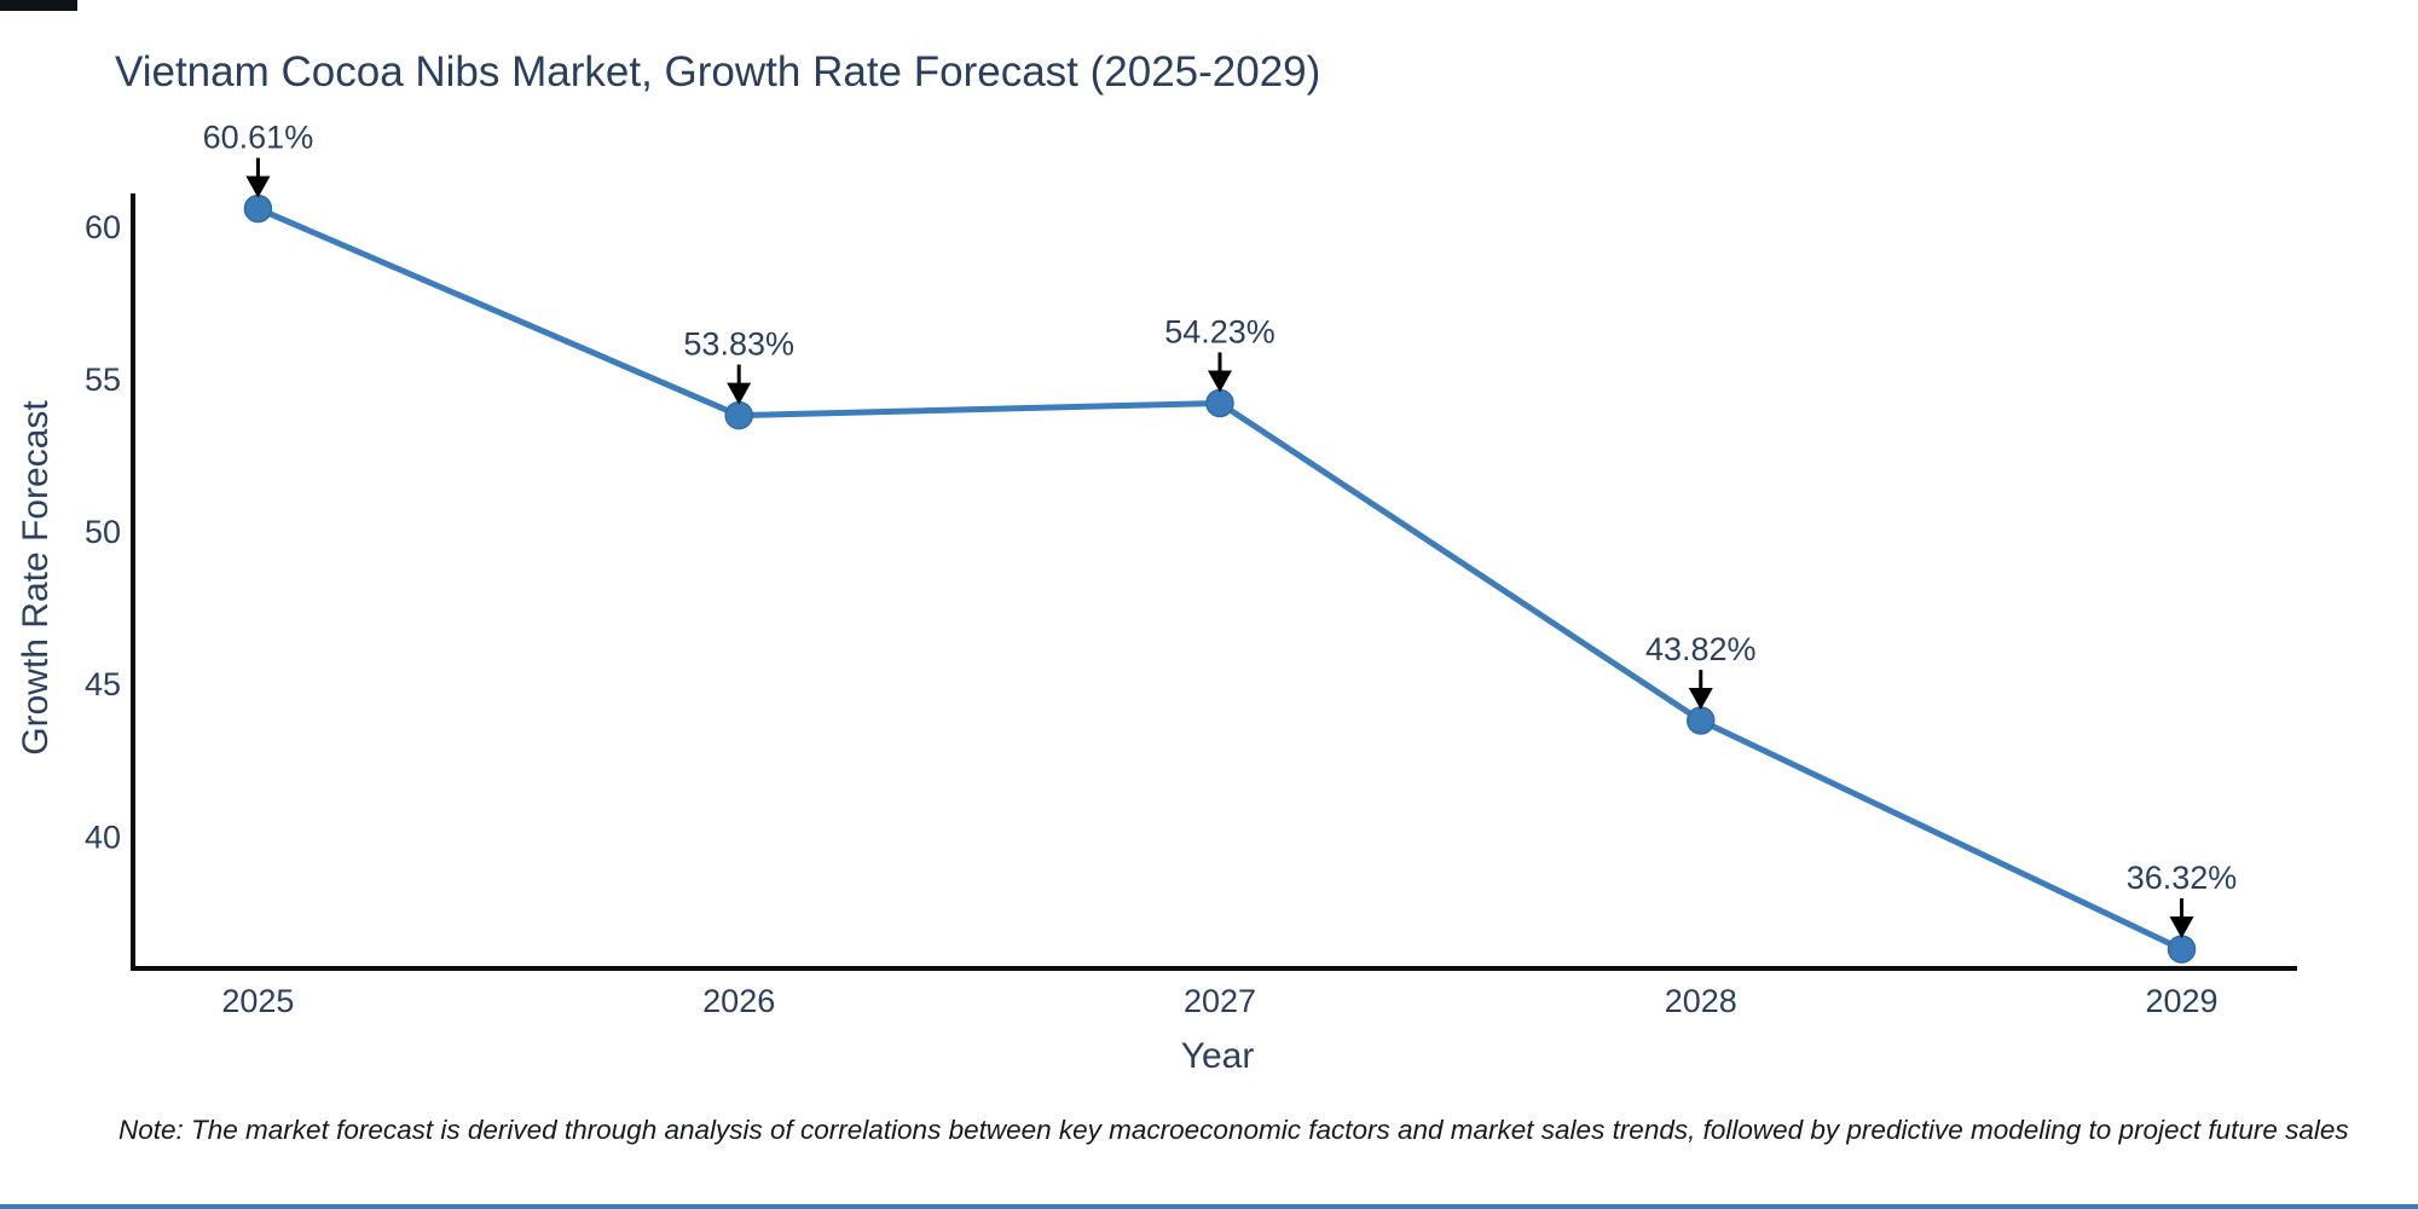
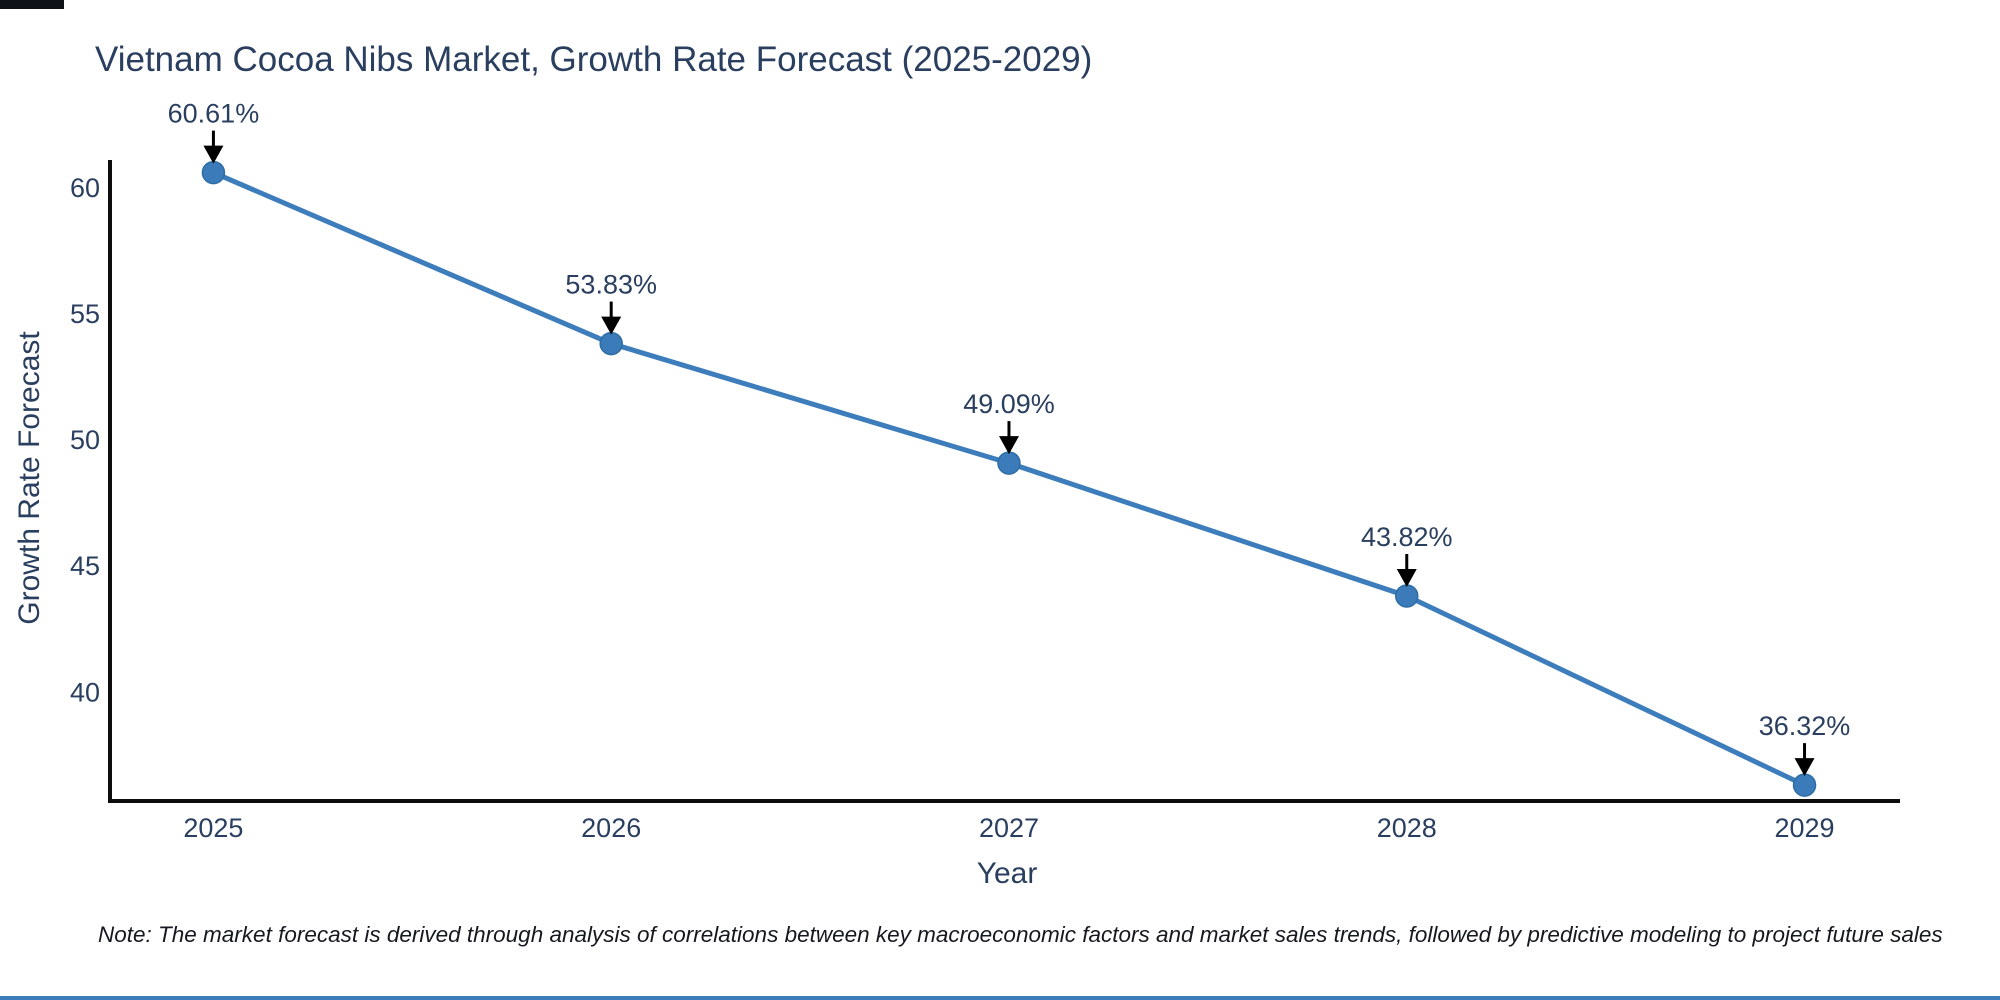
2027: 54.23% -> 49.09%
